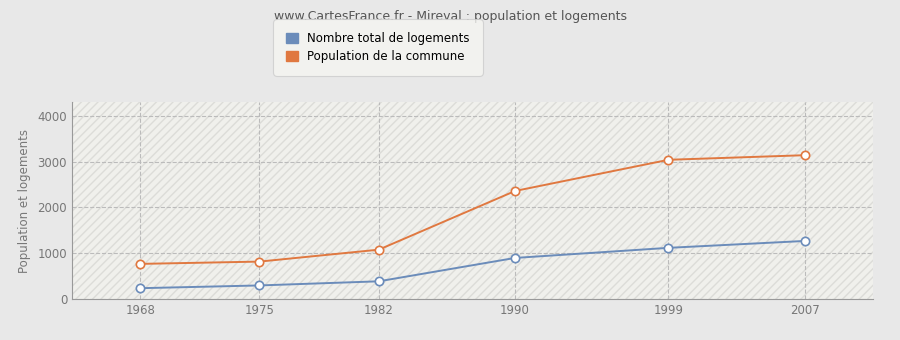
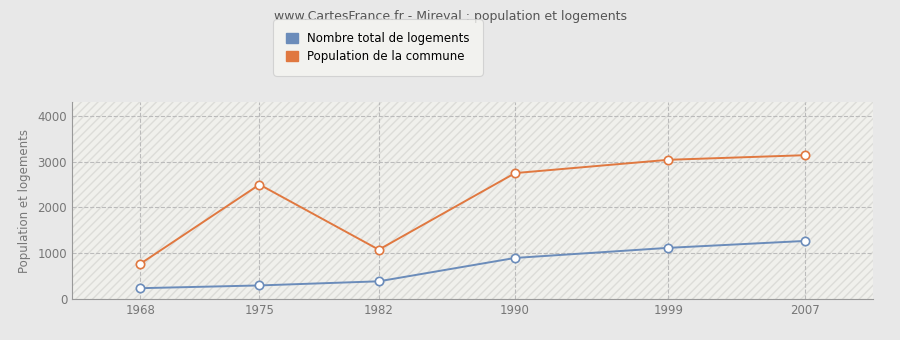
Population de la commune/1975: 820 -> 2500
Population de la commune/1990: 2360 -> 2750
